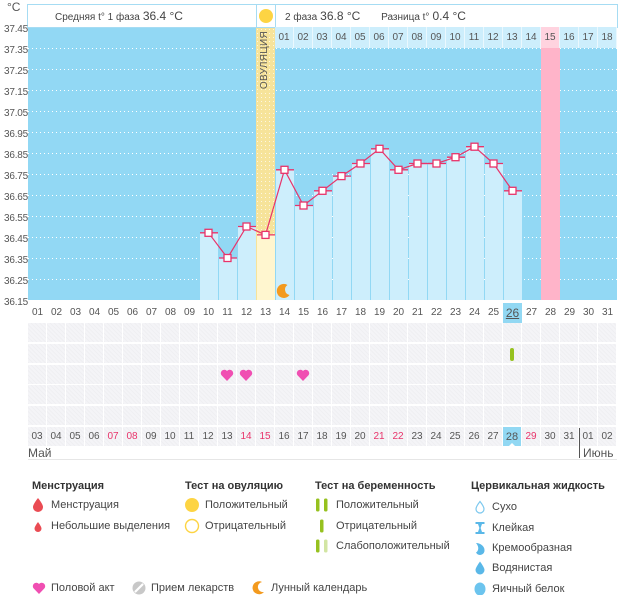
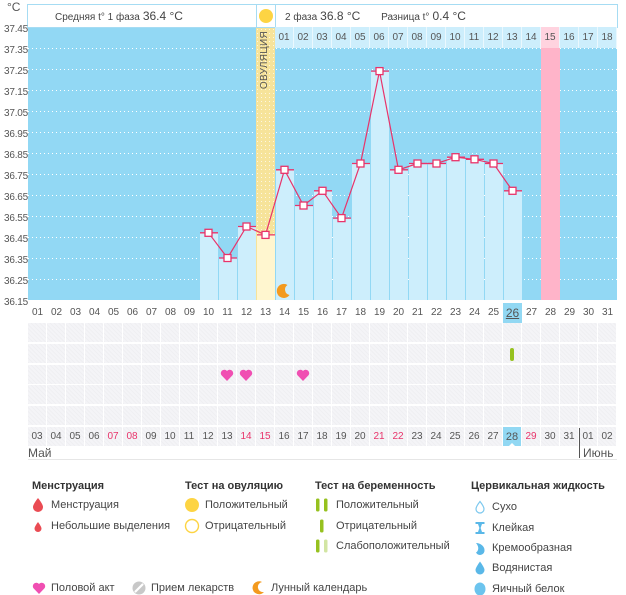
17: 36.74 -> 36.54
19: 36.87 -> 37.24
24: 36.88 -> 36.82
